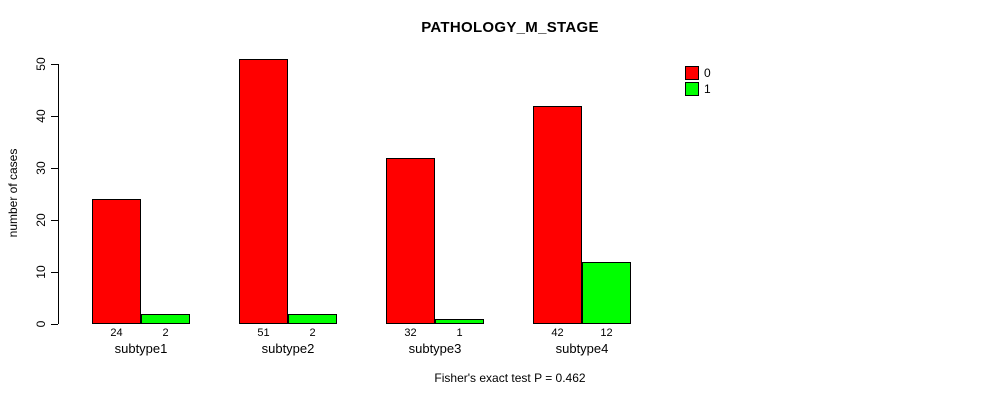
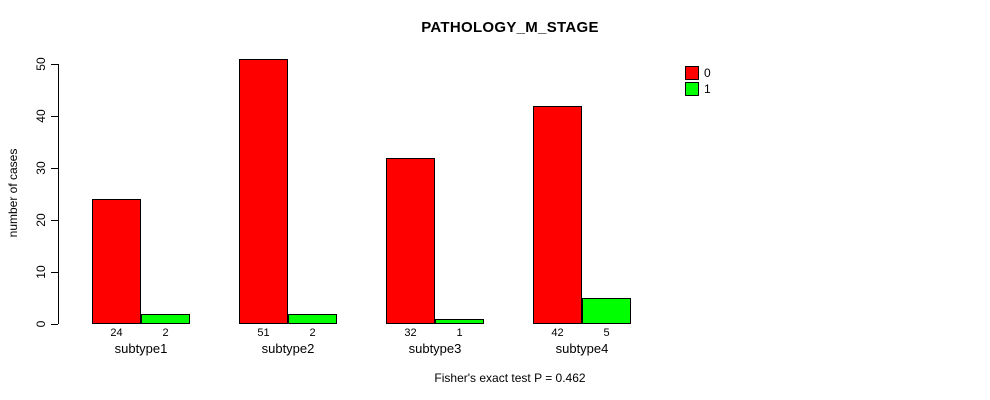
1/subtype4: 12 -> 5
